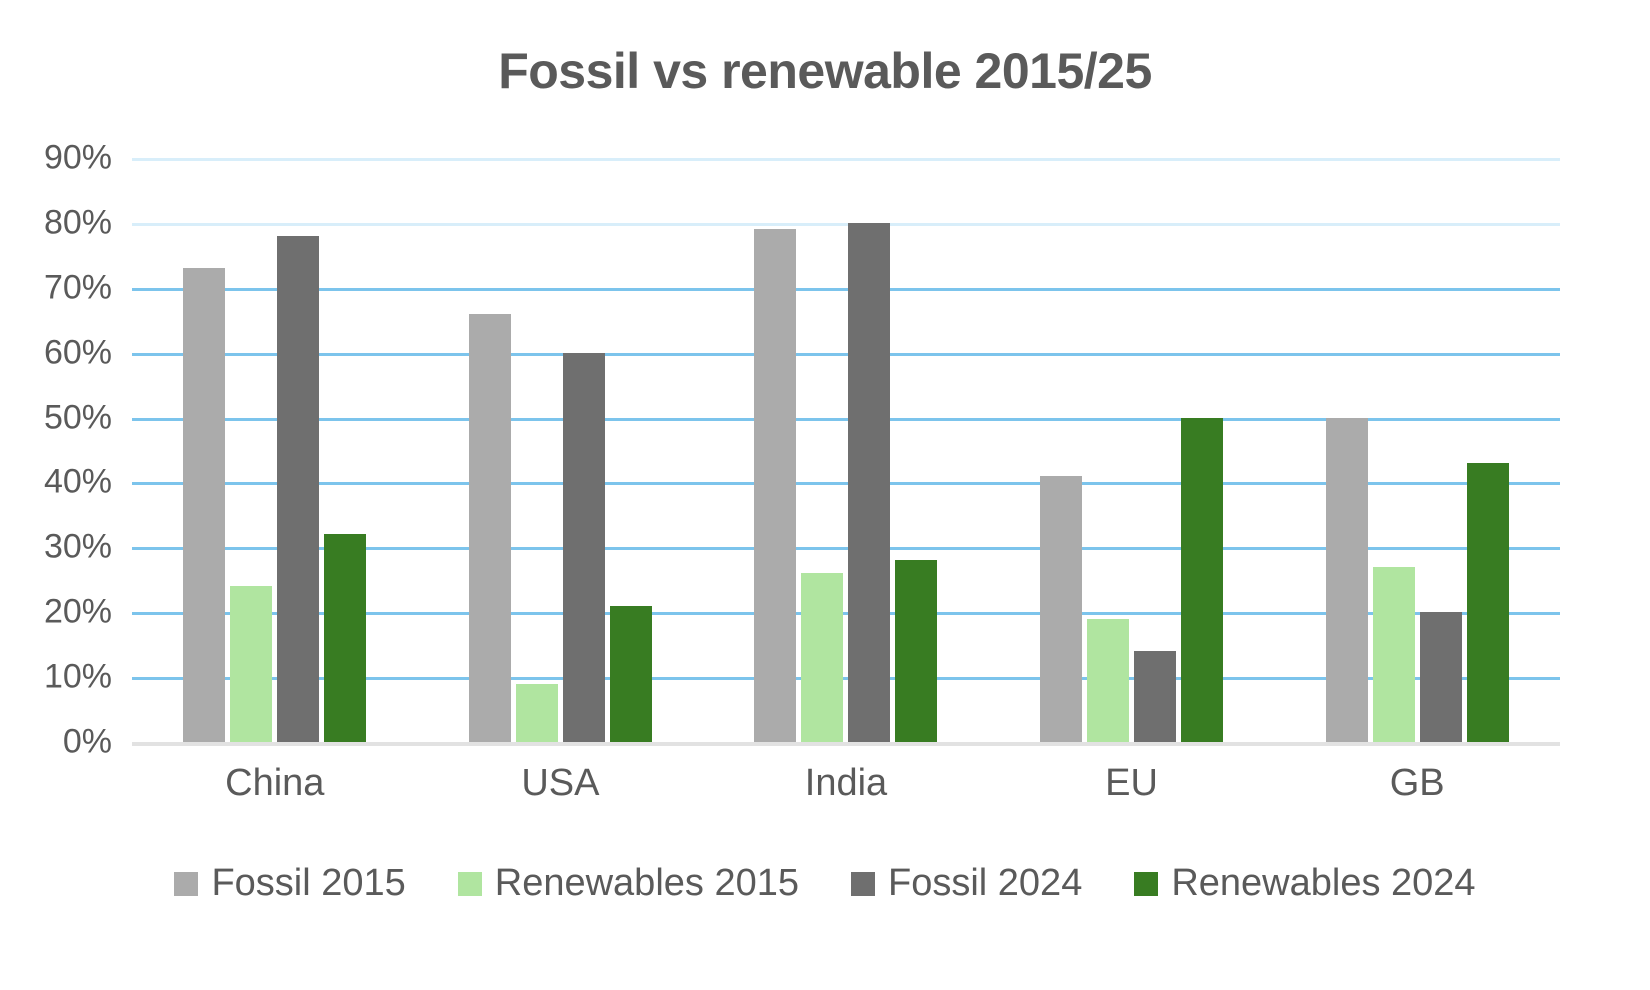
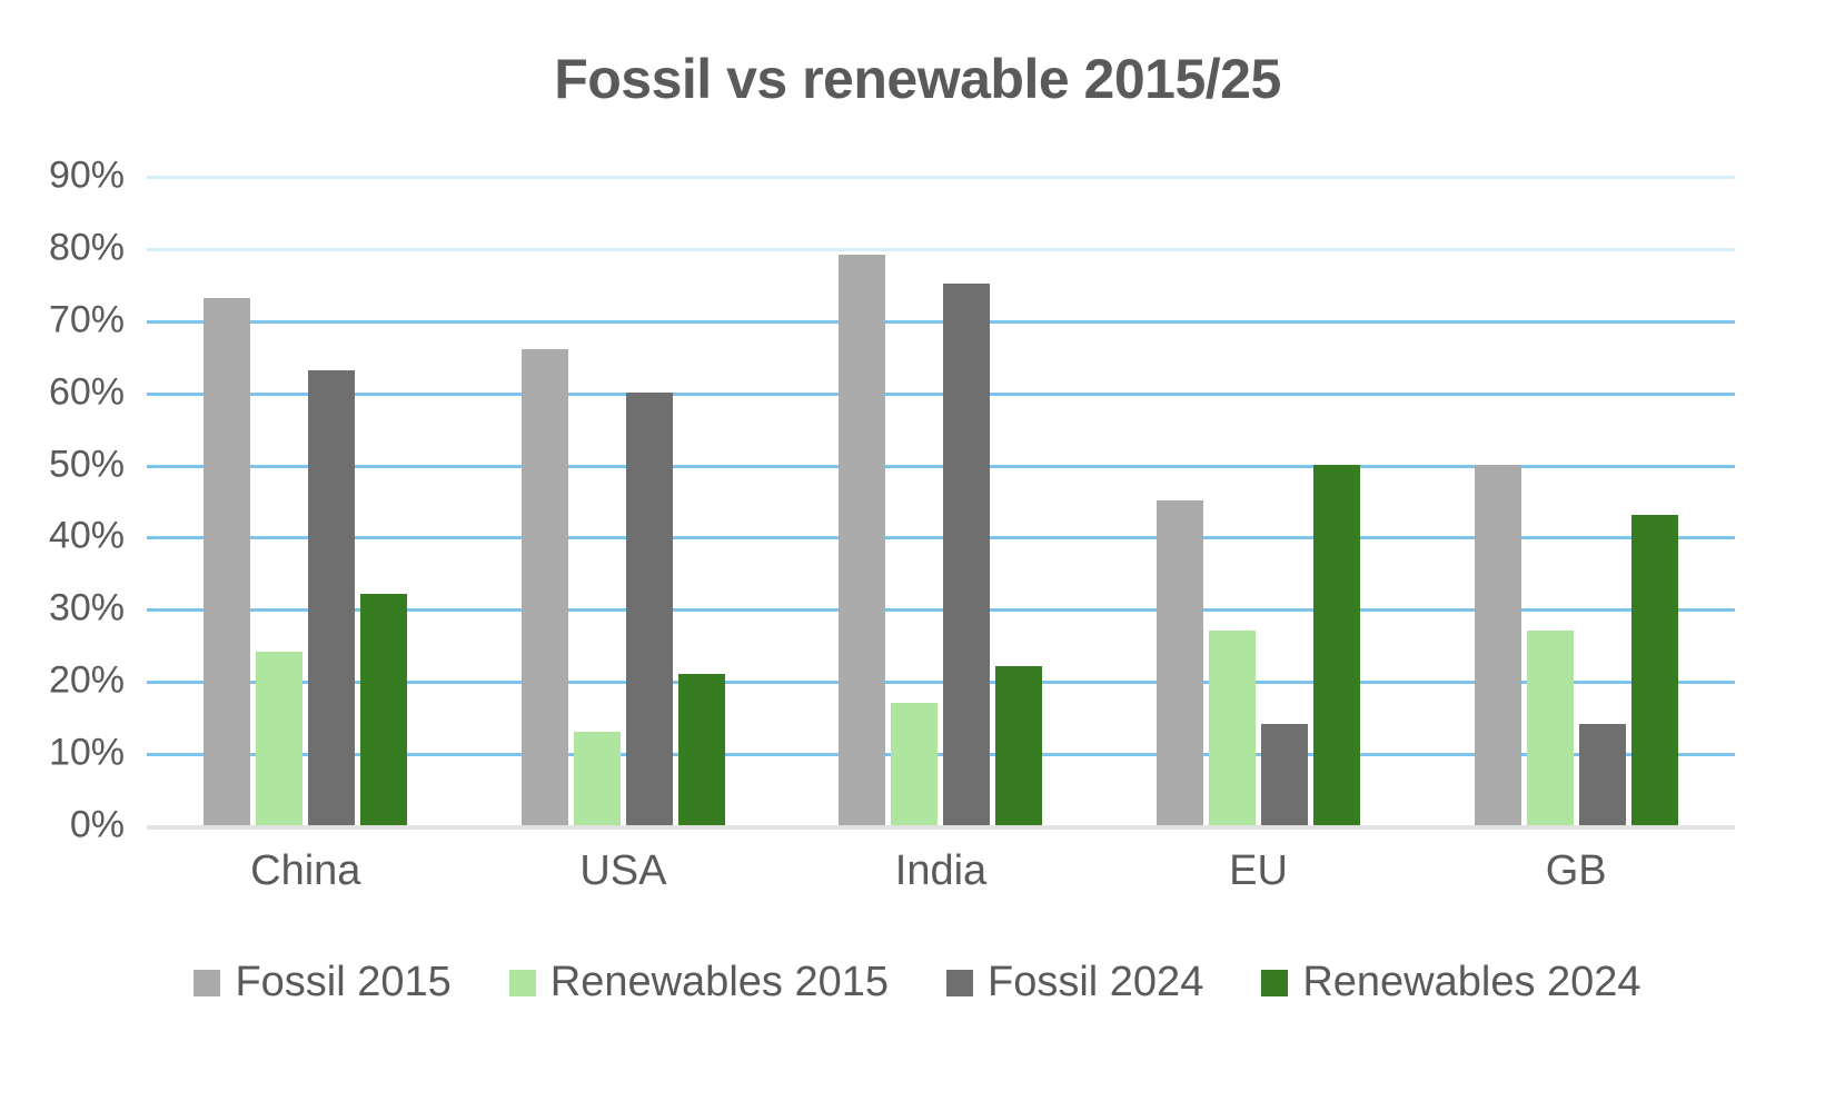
Fossil 2024/China: 78% -> 63%
Renewables 2015/USA: 9% -> 13%
Renewables 2015/India: 26% -> 17%
Fossil 2024/India: 80% -> 75%
Renewables 2024/India: 28% -> 22%
Fossil 2015/EU: 41% -> 45%
Renewables 2015/EU: 19% -> 27%
Fossil 2024/GB: 20% -> 14%
